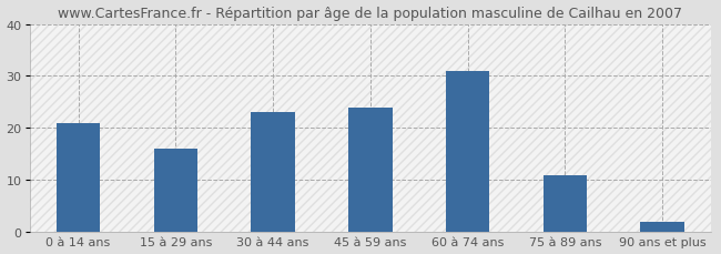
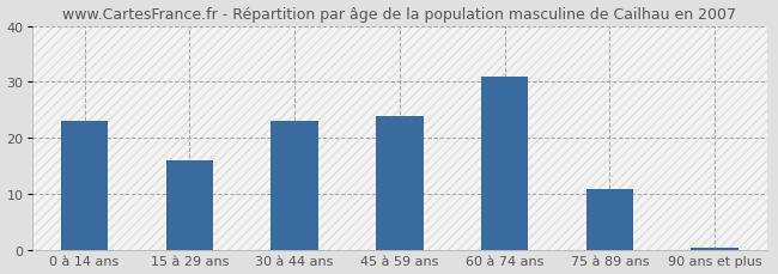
0 à 14 ans: 21.0 -> 23.0
90 ans et plus: 2.0 -> 0.5
